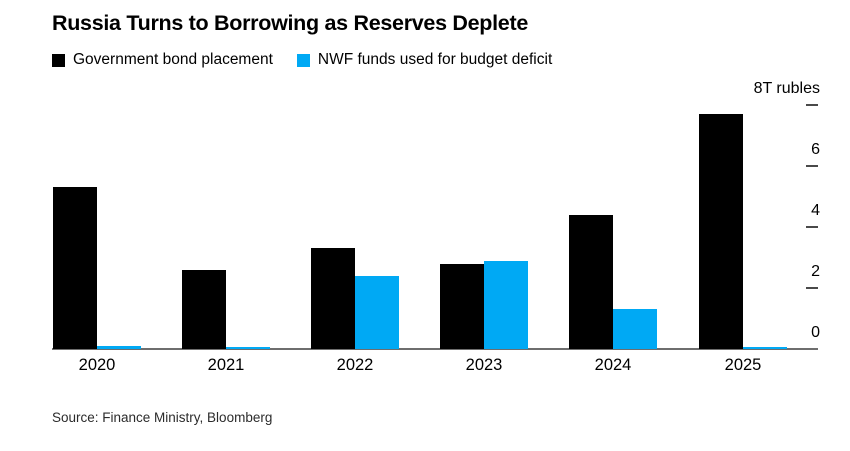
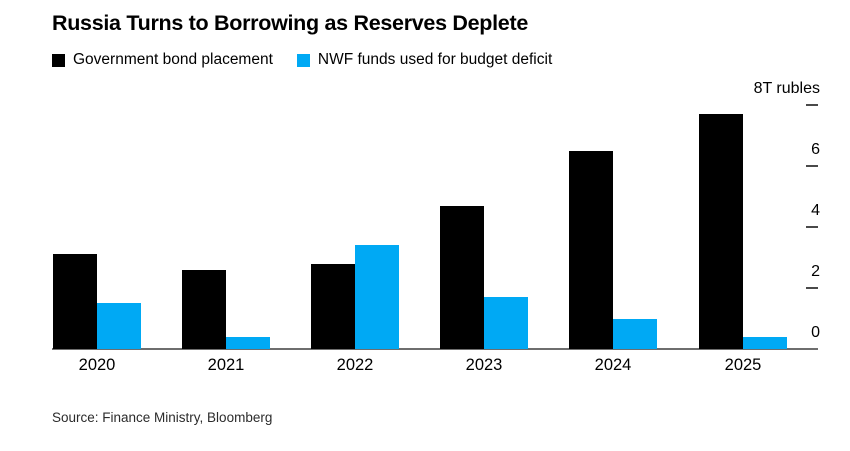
Government bond placement/2020: 5.3 -> 3.1
NWF funds used for budget deficit/2020: 0.1 -> 1.5
NWF funds used for budget deficit/2021: 0.1 -> 0.4
Government bond placement/2022: 3.3 -> 2.8
NWF funds used for budget deficit/2022: 2.4 -> 3.4
Government bond placement/2023: 2.8 -> 4.7
NWF funds used for budget deficit/2023: 2.9 -> 1.7
Government bond placement/2024: 4.4 -> 6.5
NWF funds used for budget deficit/2024: 1.3 -> 1.0
NWF funds used for budget deficit/2025: 0.1 -> 0.4
